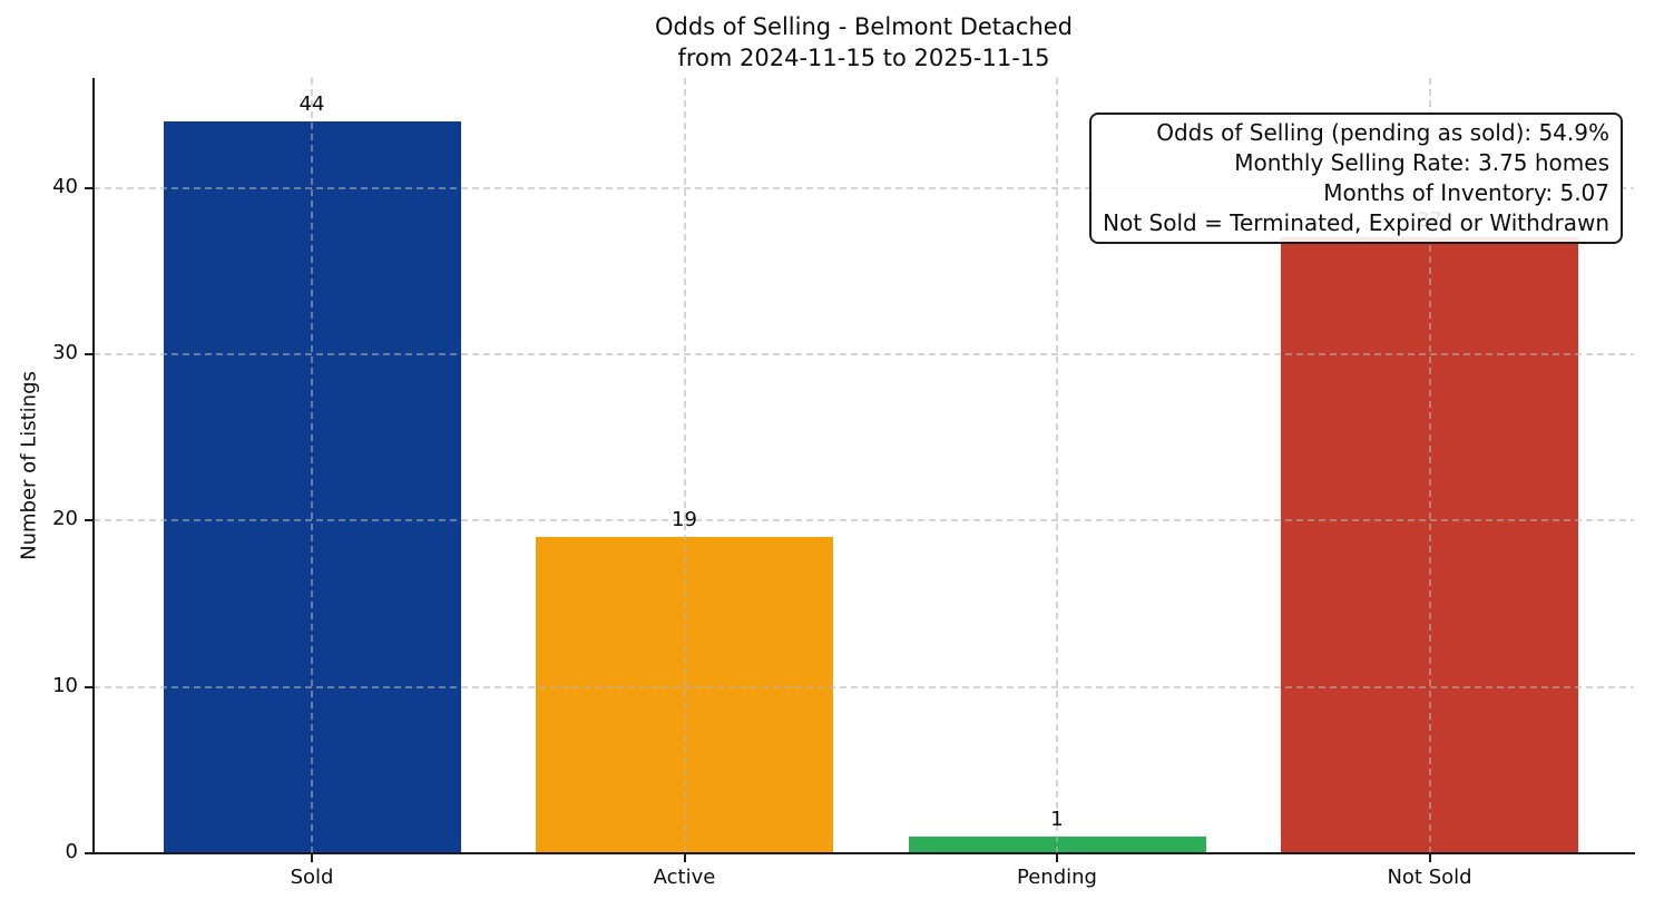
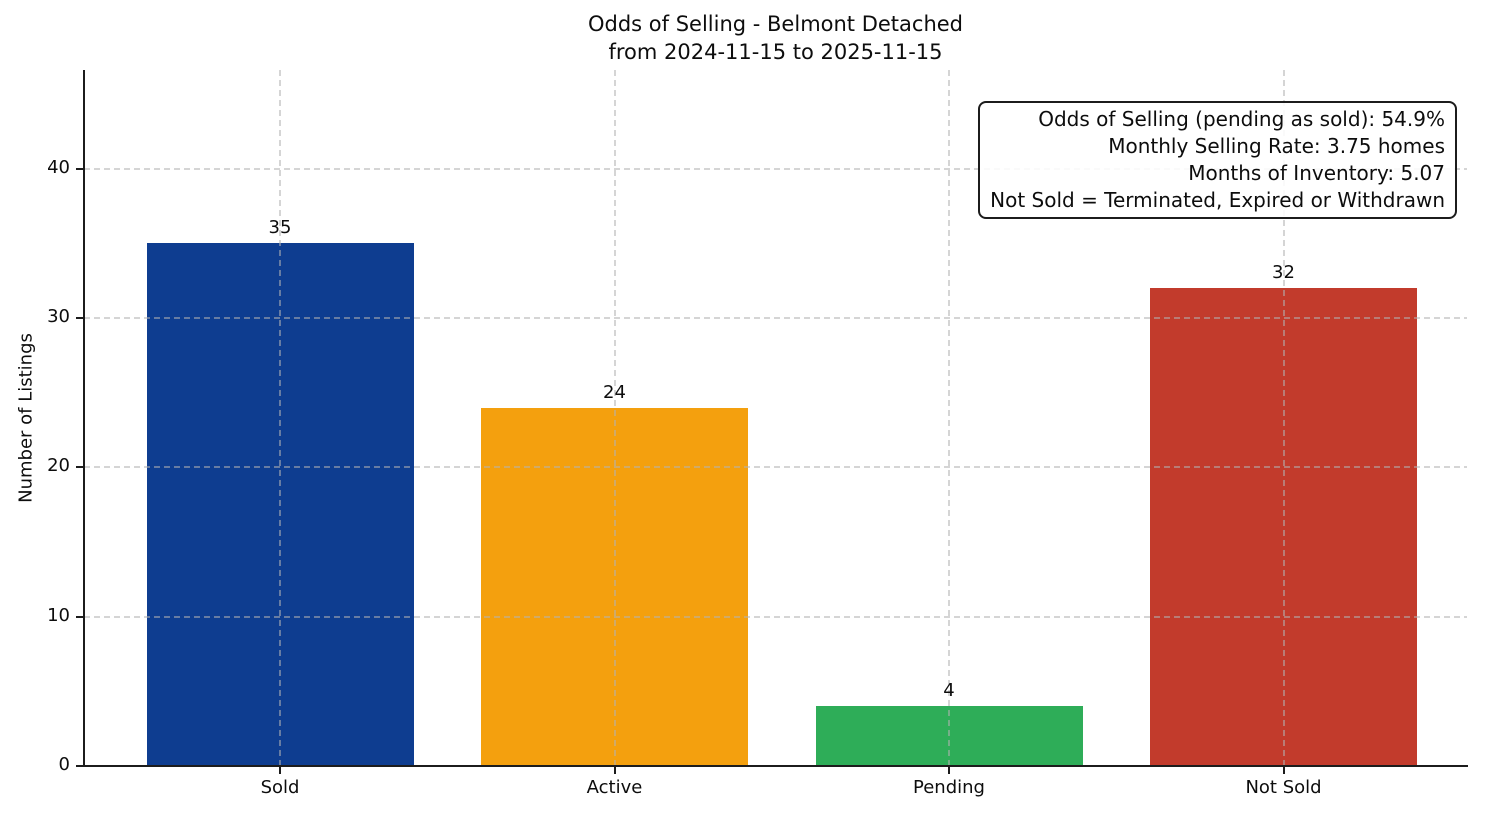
Sold: 44 -> 35
Active: 19 -> 24
Pending: 1 -> 4
Not Sold: 37 -> 32
